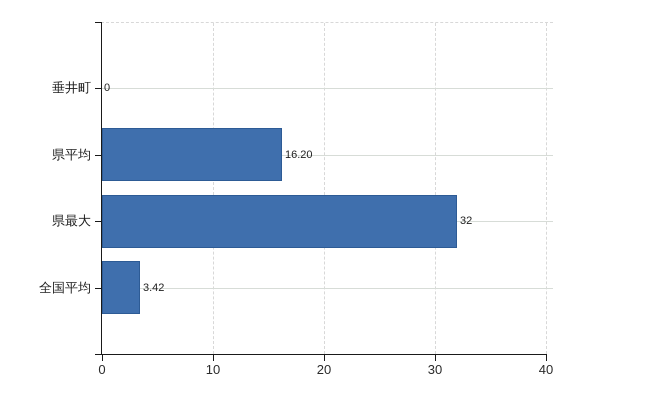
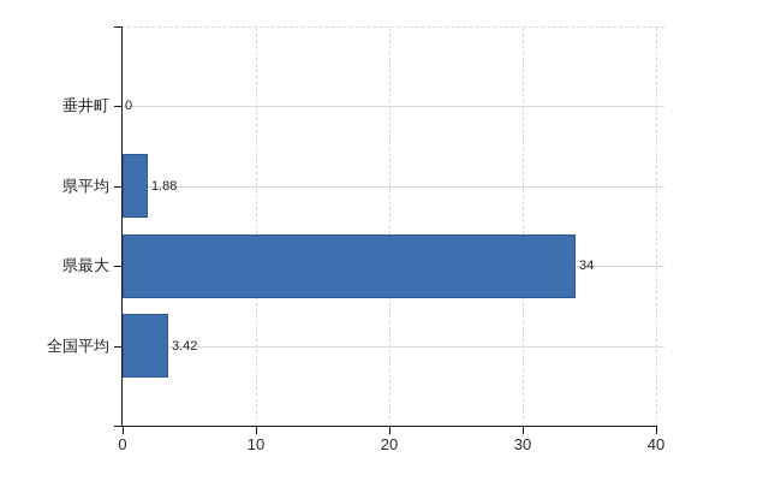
県平均: 16.20 -> 1.88
県最大: 32 -> 34
